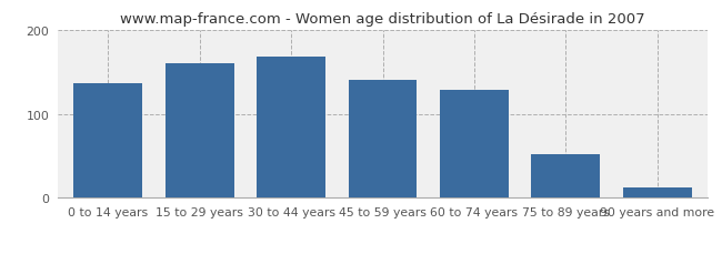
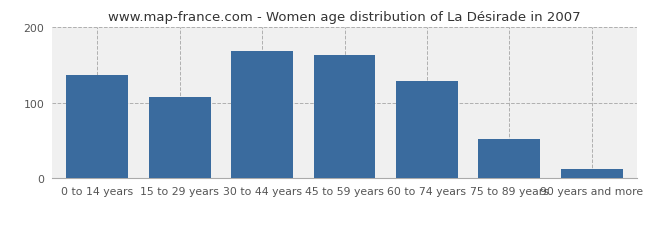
15 to 29 years: 160 -> 107
45 to 59 years: 140 -> 163
